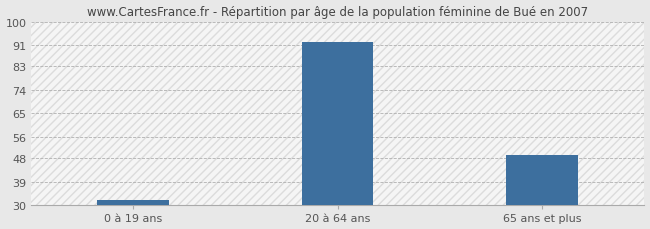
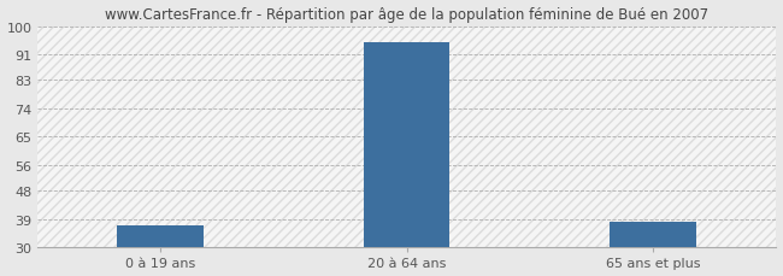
0 à 19 ans: 32 -> 37
20 à 64 ans: 92 -> 95
65 ans et plus: 49 -> 38
